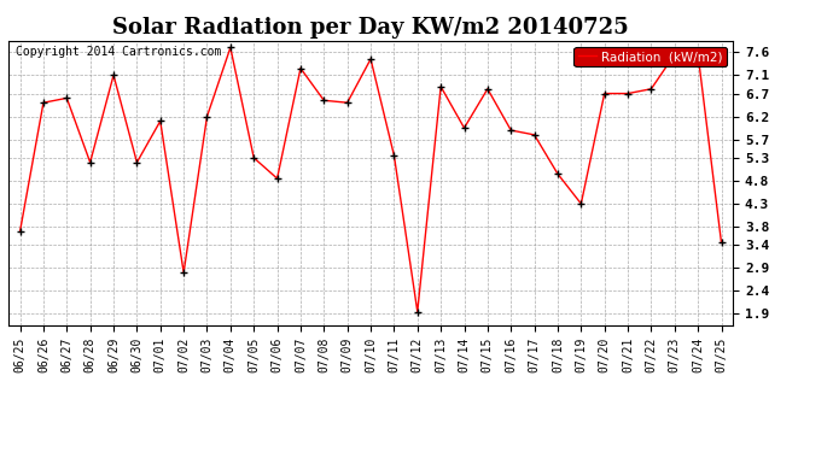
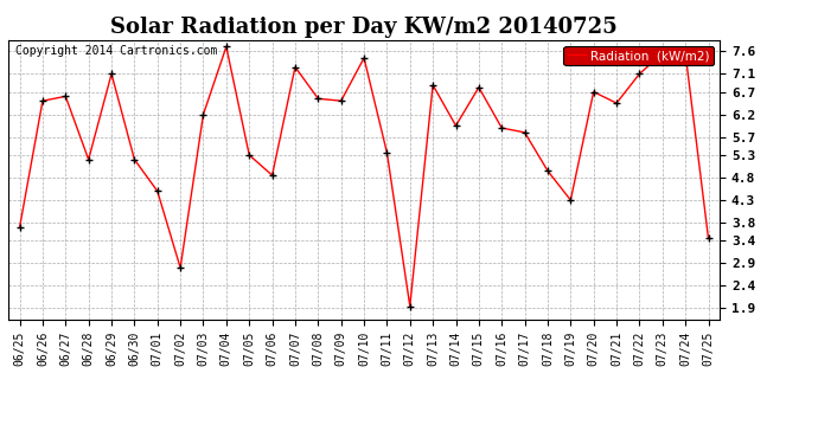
07/01: 6.10 -> 4.50
07/21: 6.70 -> 6.45
07/22: 6.80 -> 7.10
